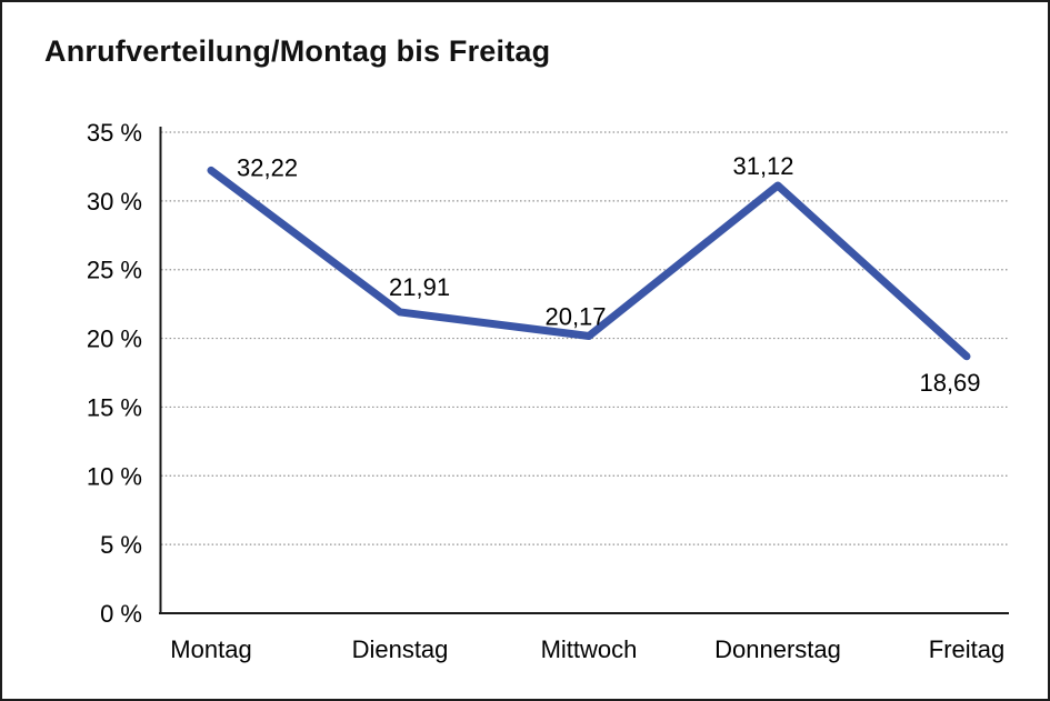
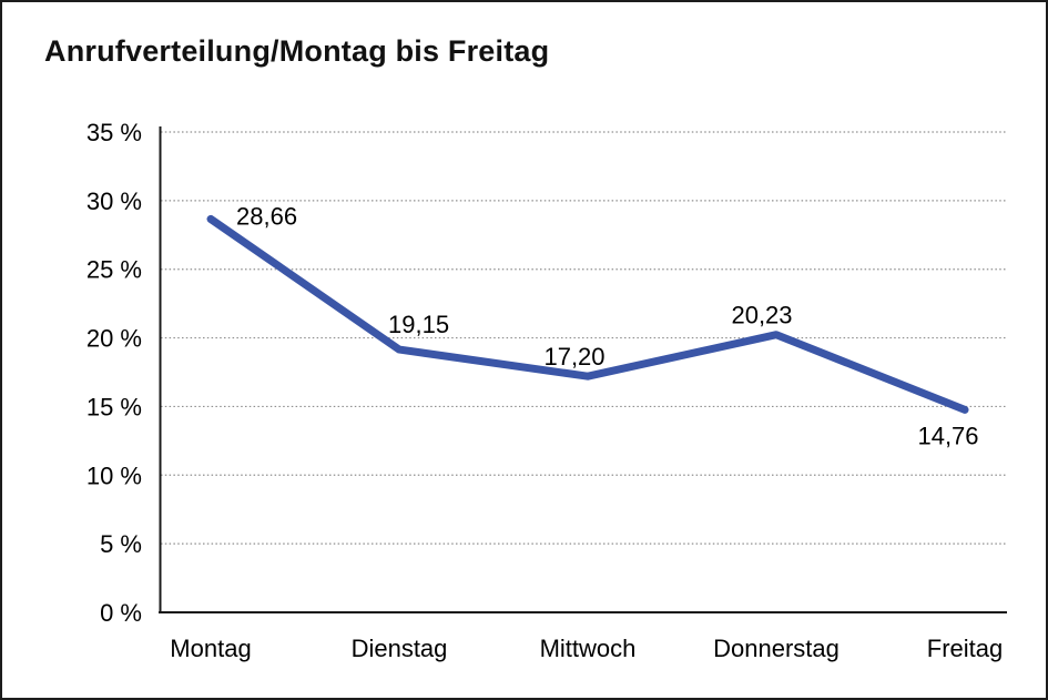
Montag: 32,22 -> 28,66
Dienstag: 21,91 -> 19,15
Mittwoch: 20,17 -> 17,20
Donnerstag: 31,12 -> 20,23
Freitag: 18,69 -> 14,76
